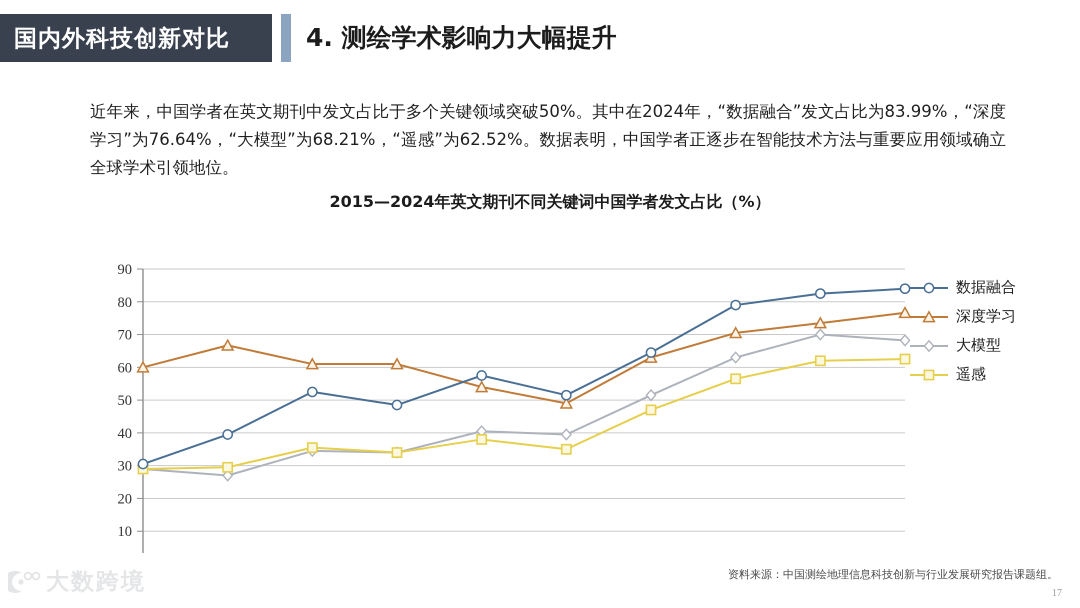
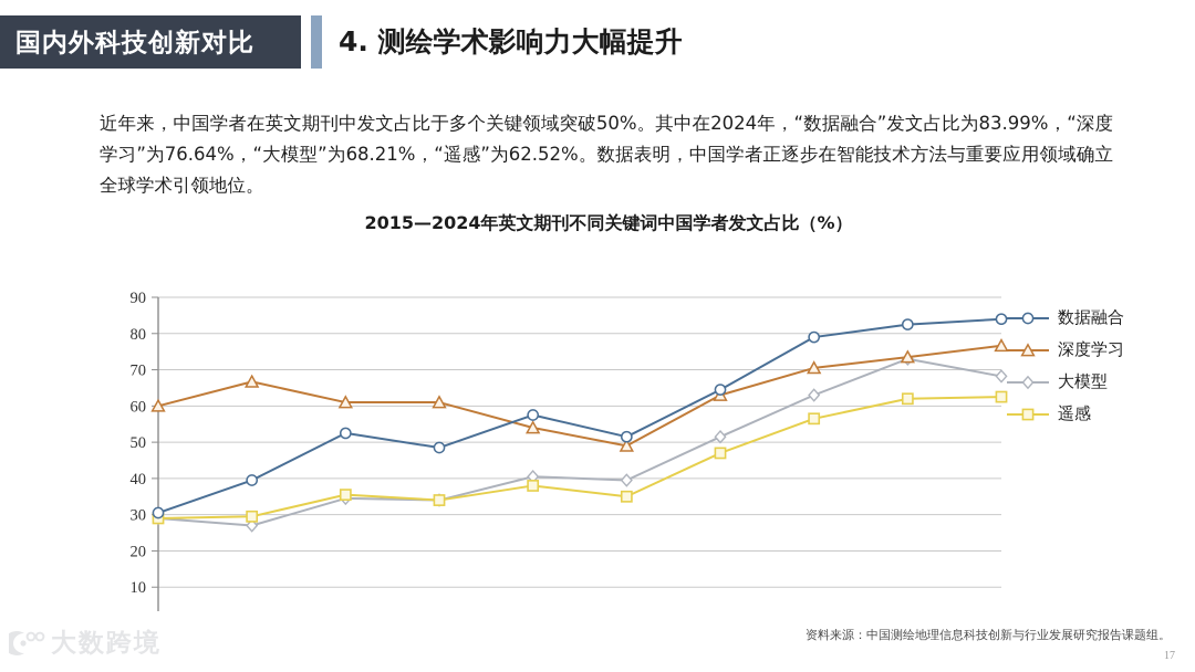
大模型/2023: 70 -> 73
